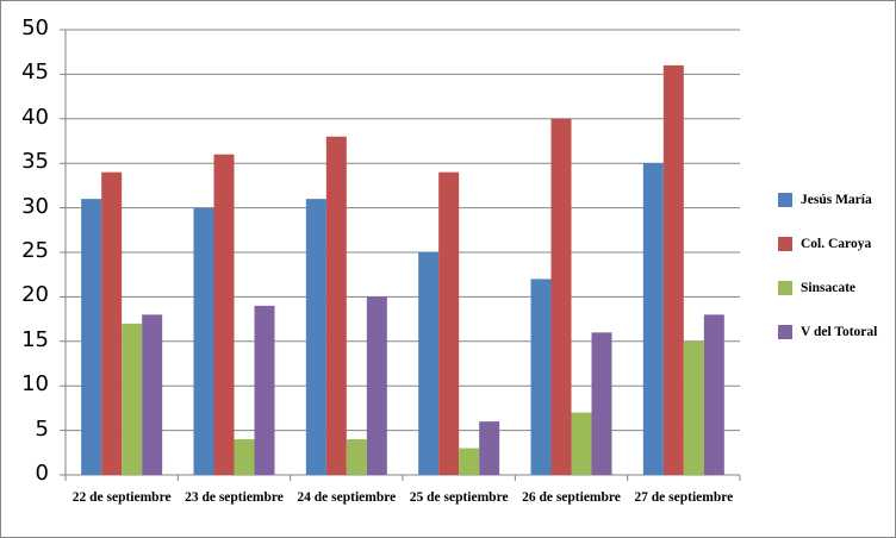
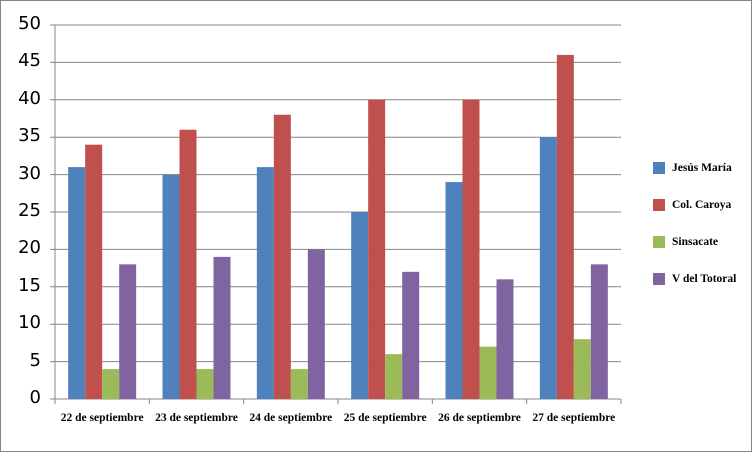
Sinsacate/22 de septiembre: 17 -> 4
Col. Caroya/25 de septiembre: 34 -> 40
Sinsacate/25 de septiembre: 3 -> 6
V del Totoral/25 de septiembre: 6 -> 17
Jesús María/26 de septiembre: 22 -> 29
Sinsacate/27 de septiembre: 15 -> 8
